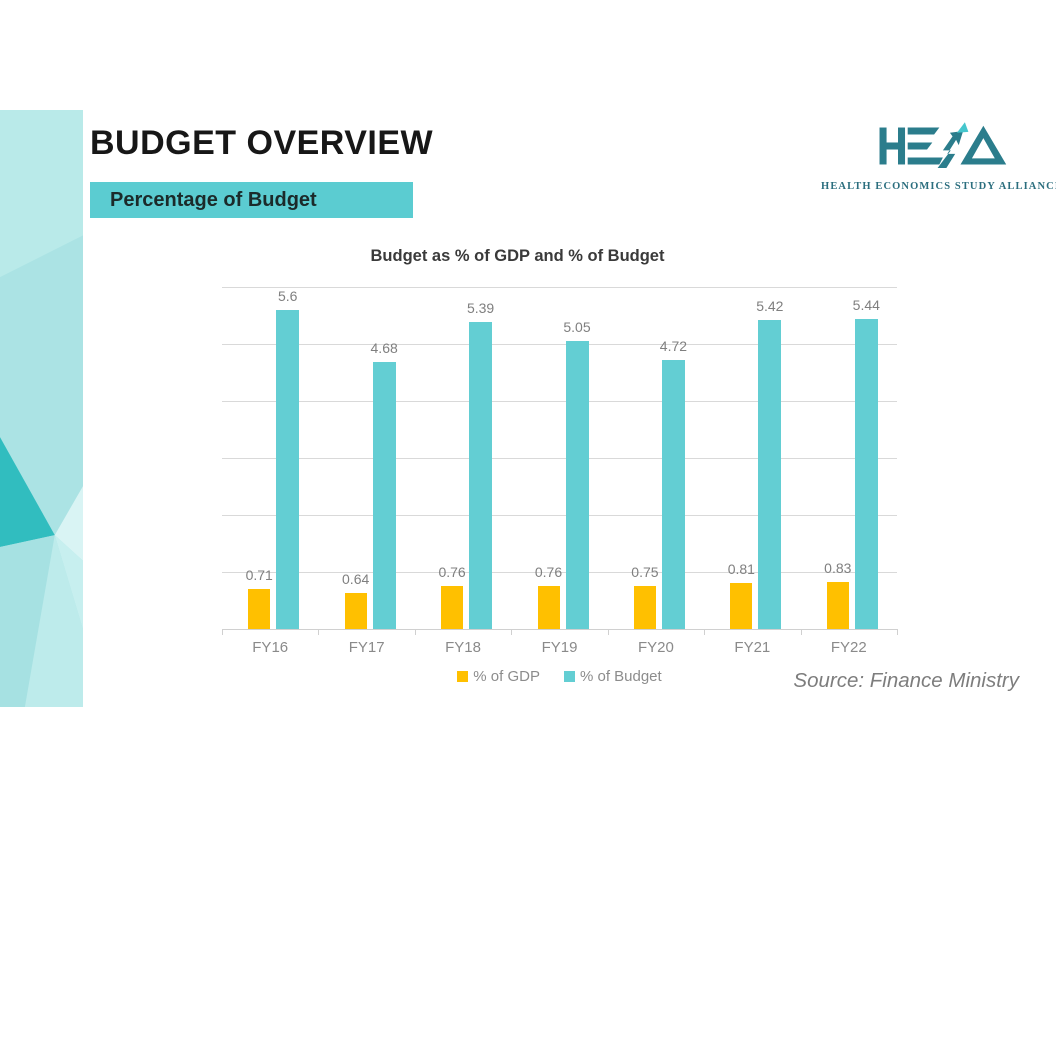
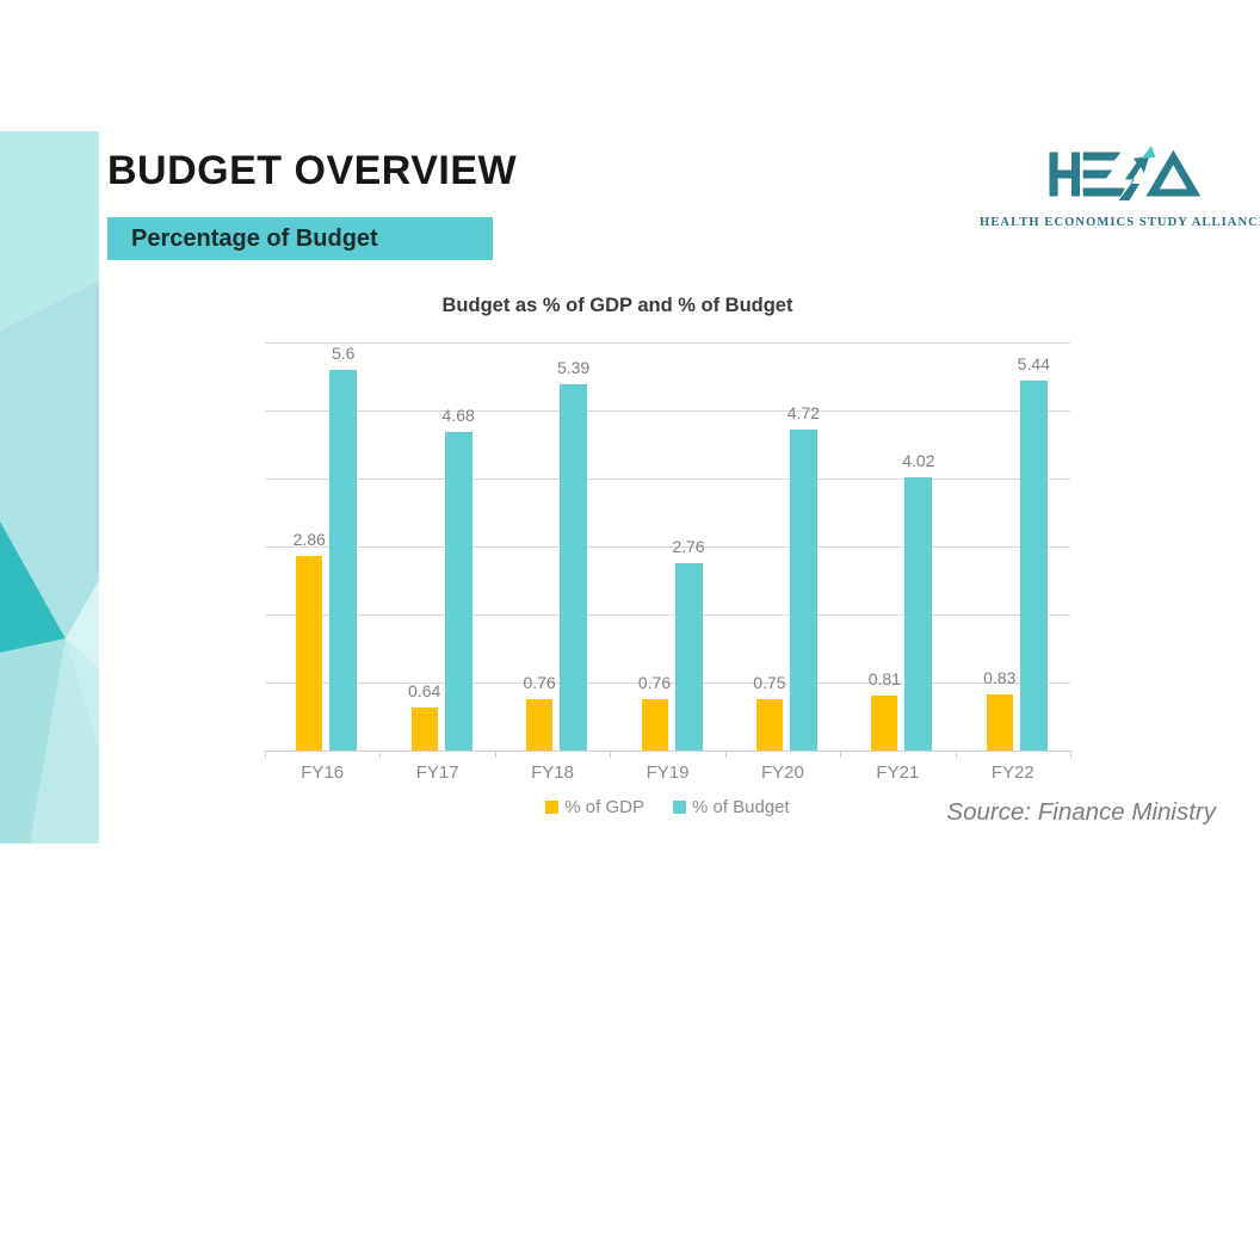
% of GDP/FY16: 0.71 -> 2.86
% of Budget/FY19: 5.05 -> 2.76
% of Budget/FY21: 5.42 -> 4.02
